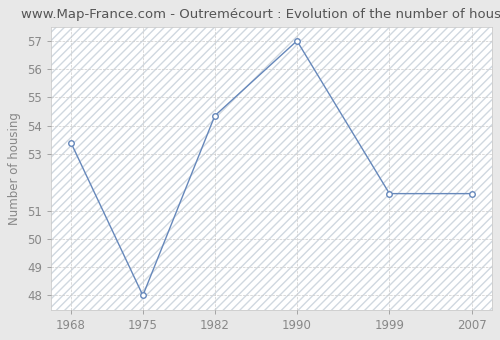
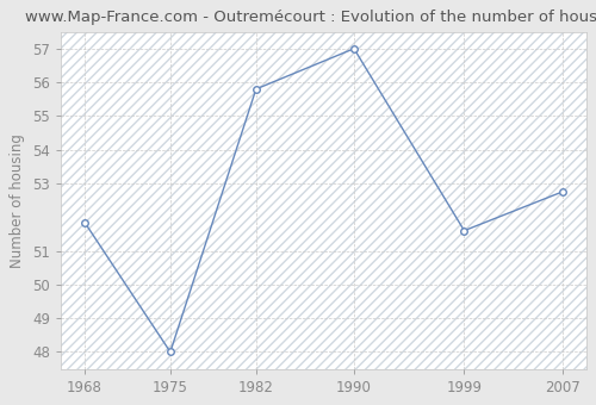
1968: 53.40 -> 51.85
1982: 54.35 -> 55.80
2007: 51.60 -> 52.75
